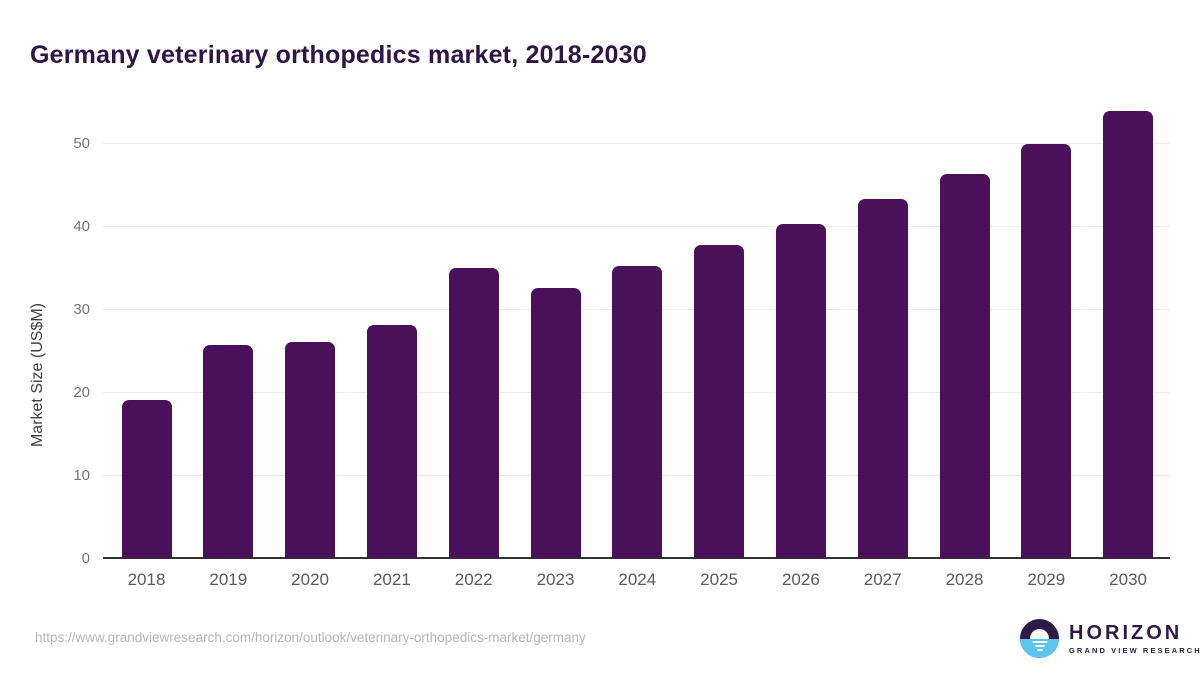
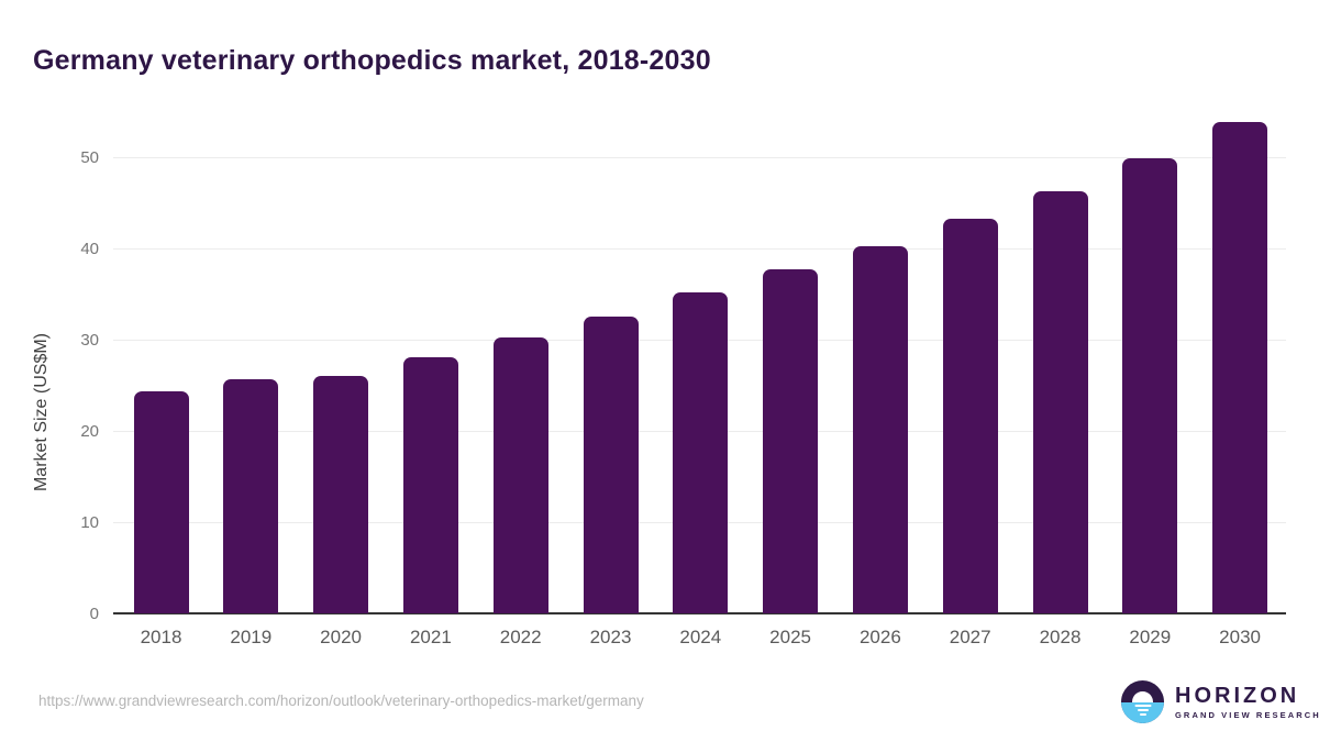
2018: 19 -> 24
2022: 35 -> 30
